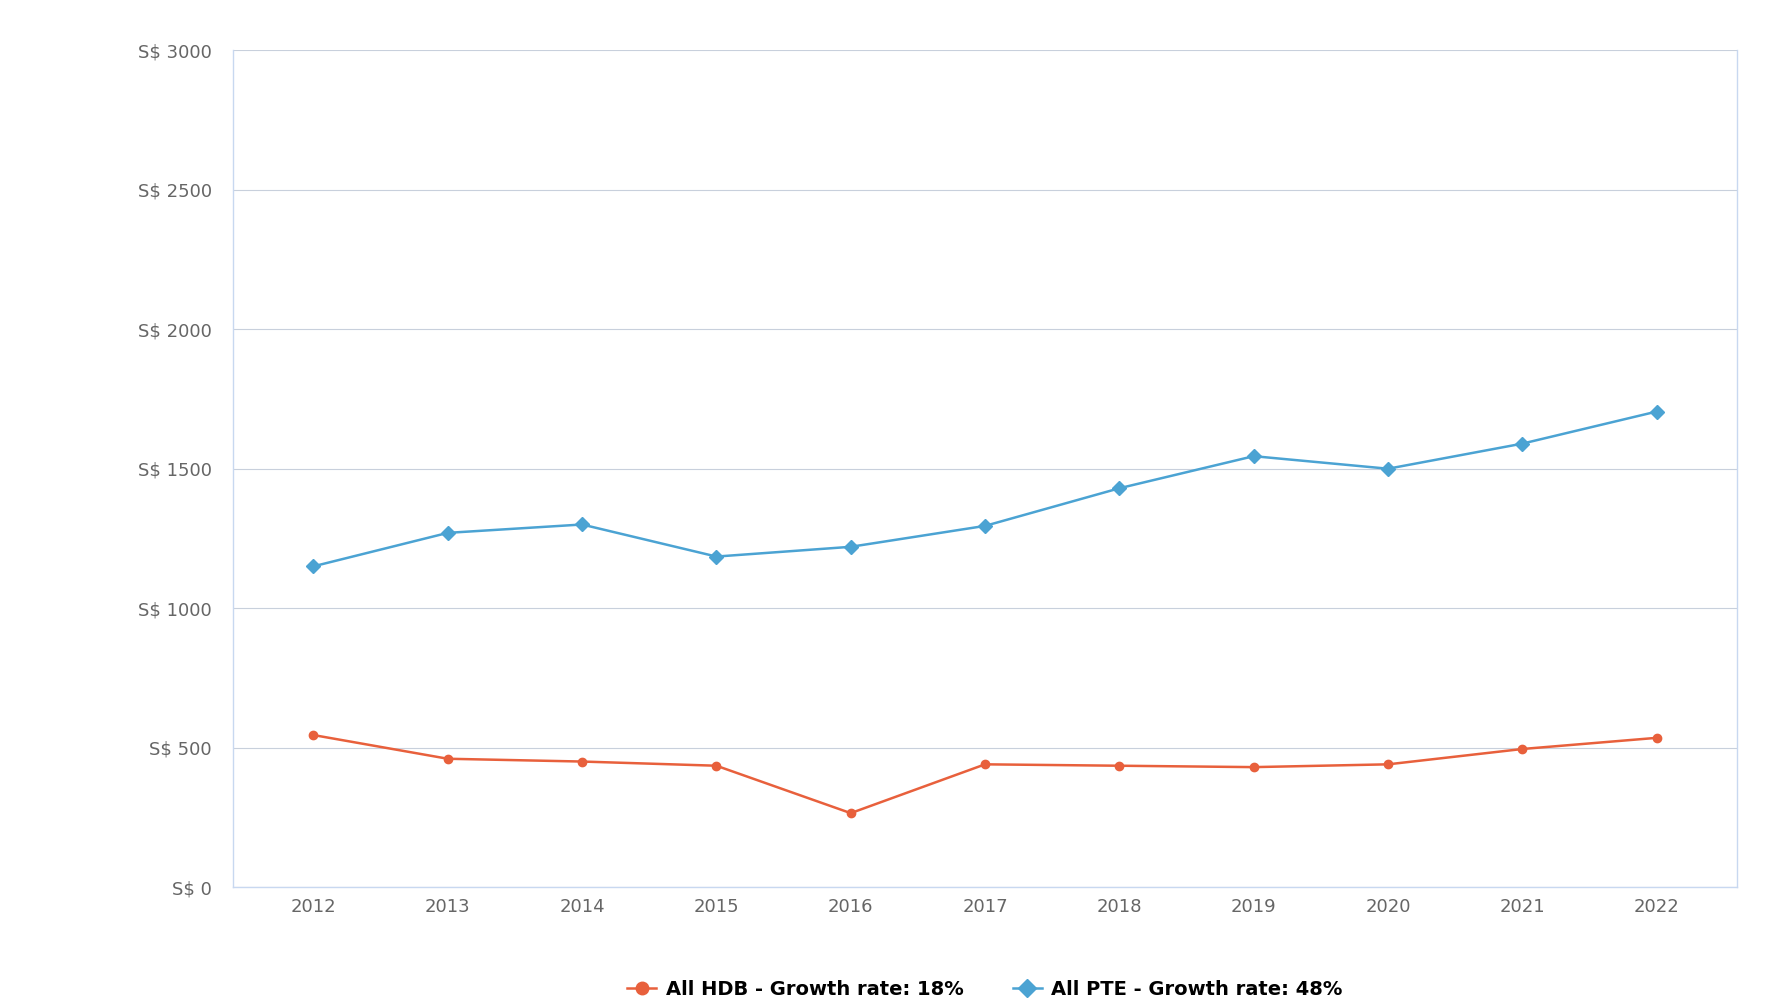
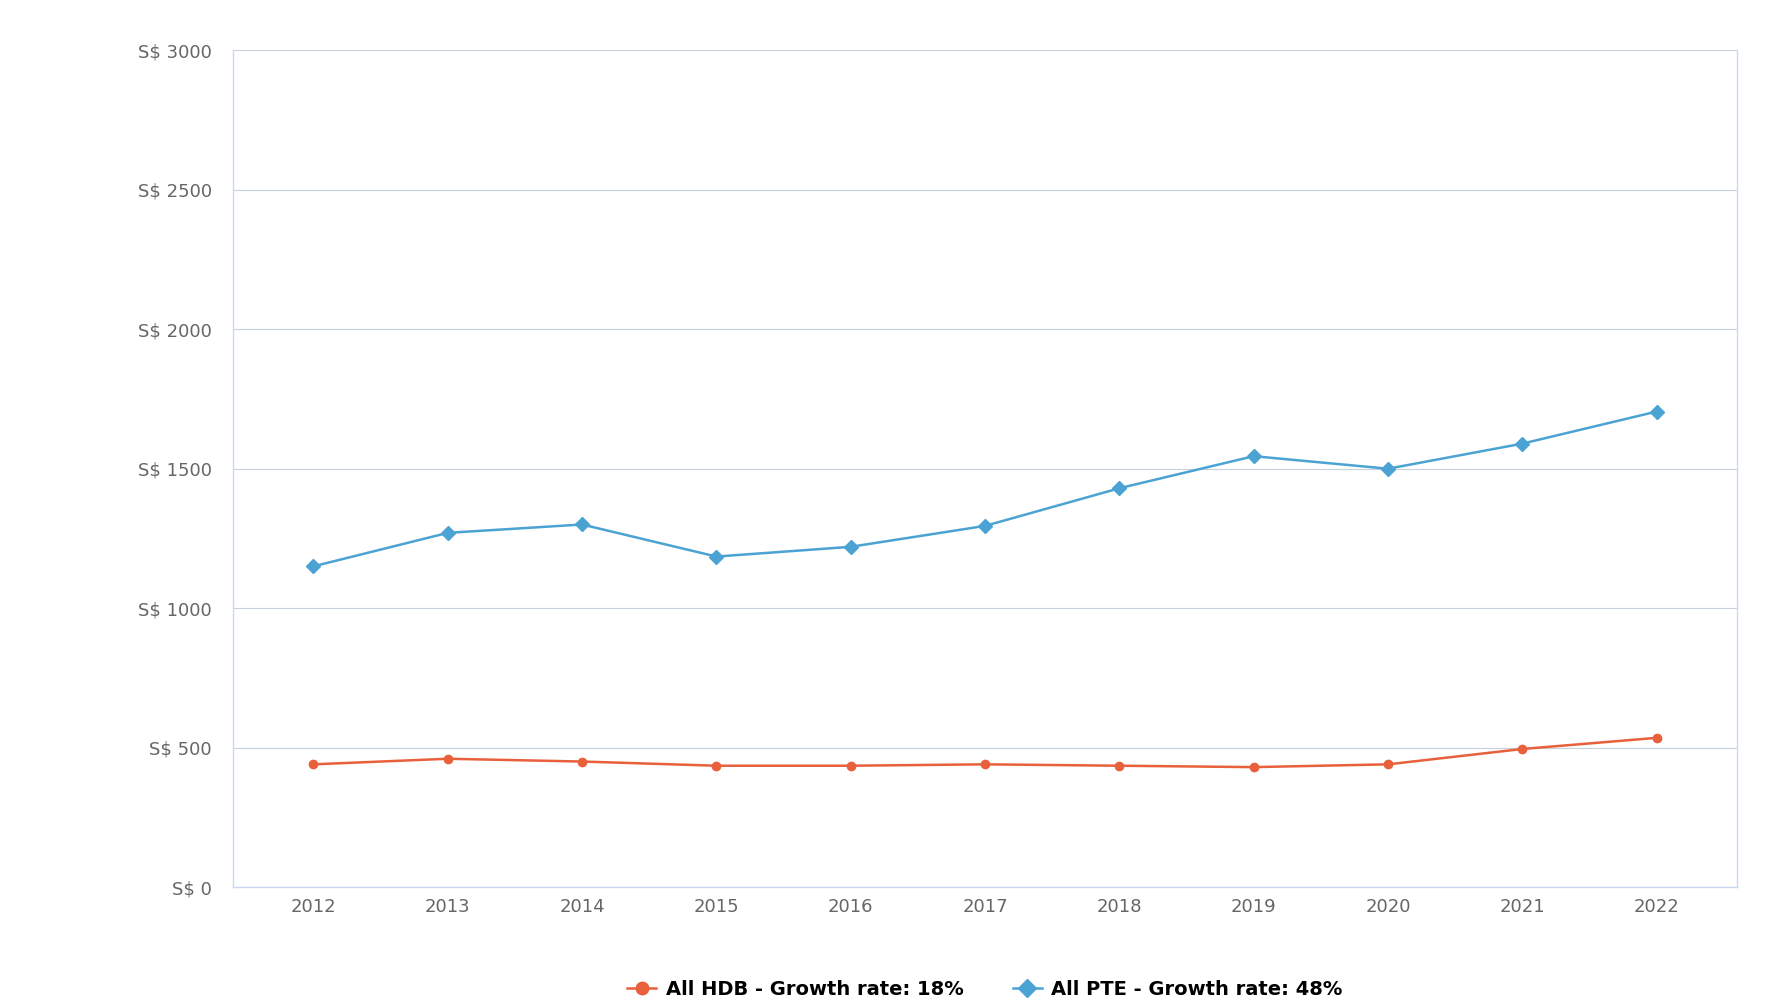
All HDB - Growth rate: 18%/2012: S$ 545 -> S$ 440
All HDB - Growth rate: 18%/2016: S$ 265 -> S$ 435
